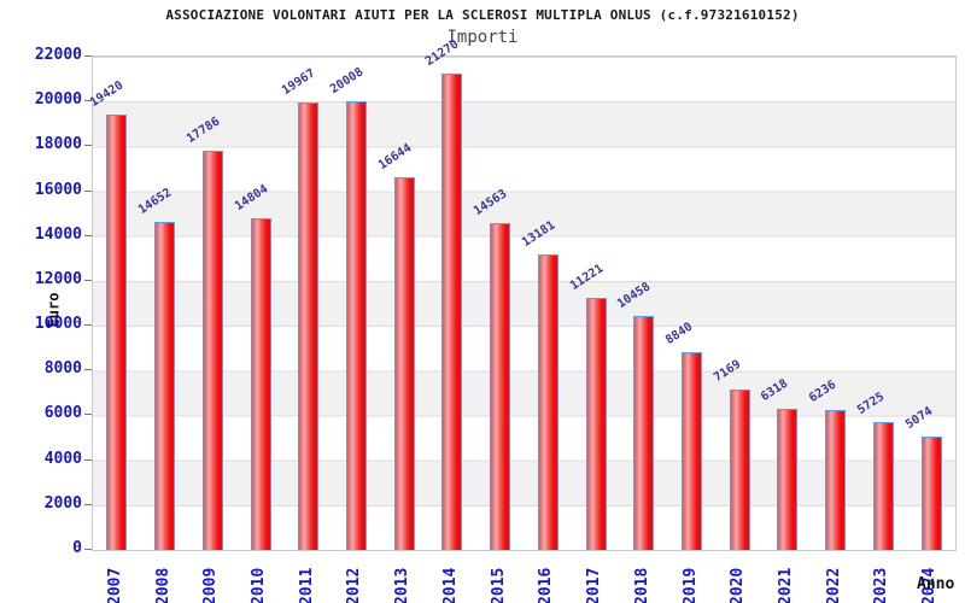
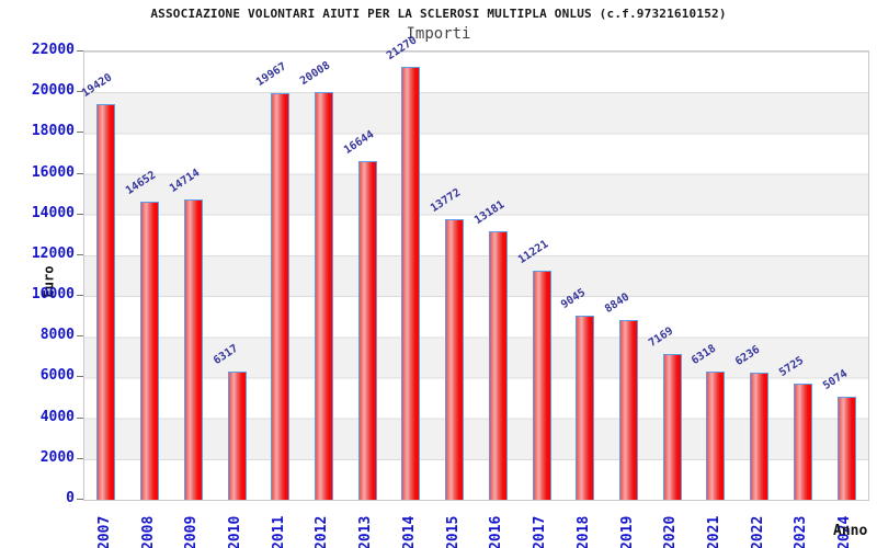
2009: 17786 -> 14714
2010: 14804 -> 6317
2015: 14563 -> 13772
2018: 10458 -> 9045
